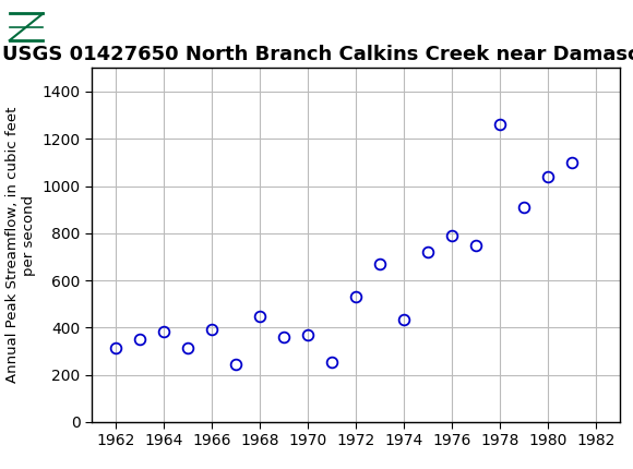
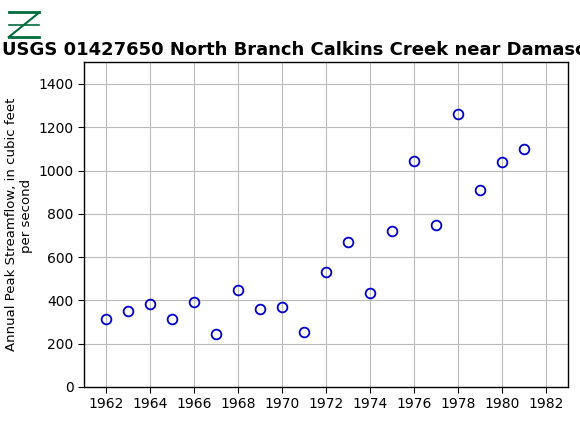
1976: 790 -> 1045
